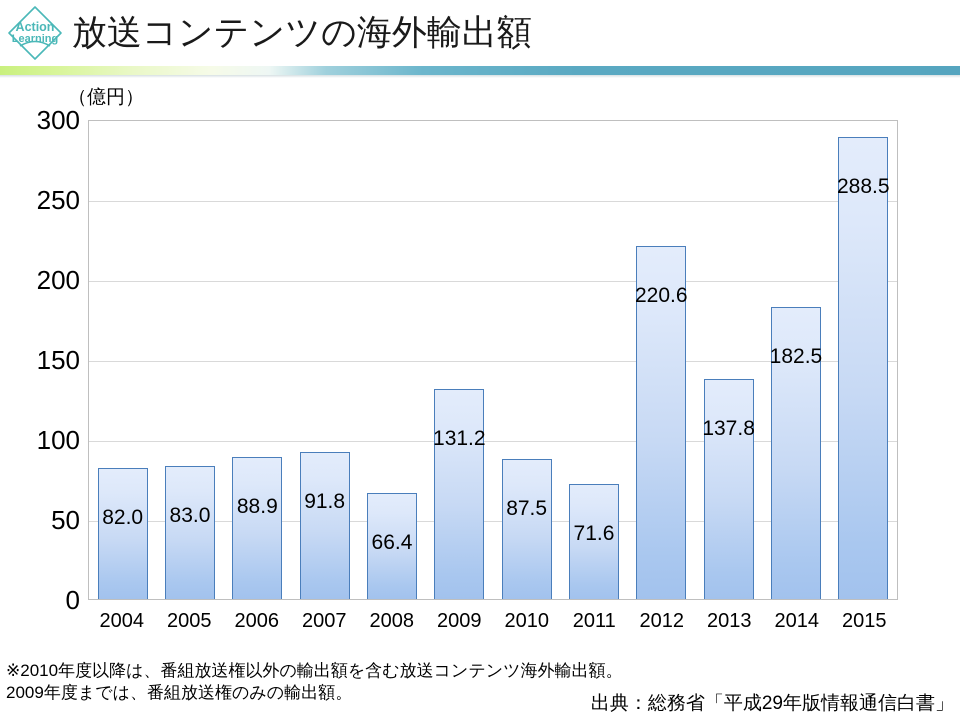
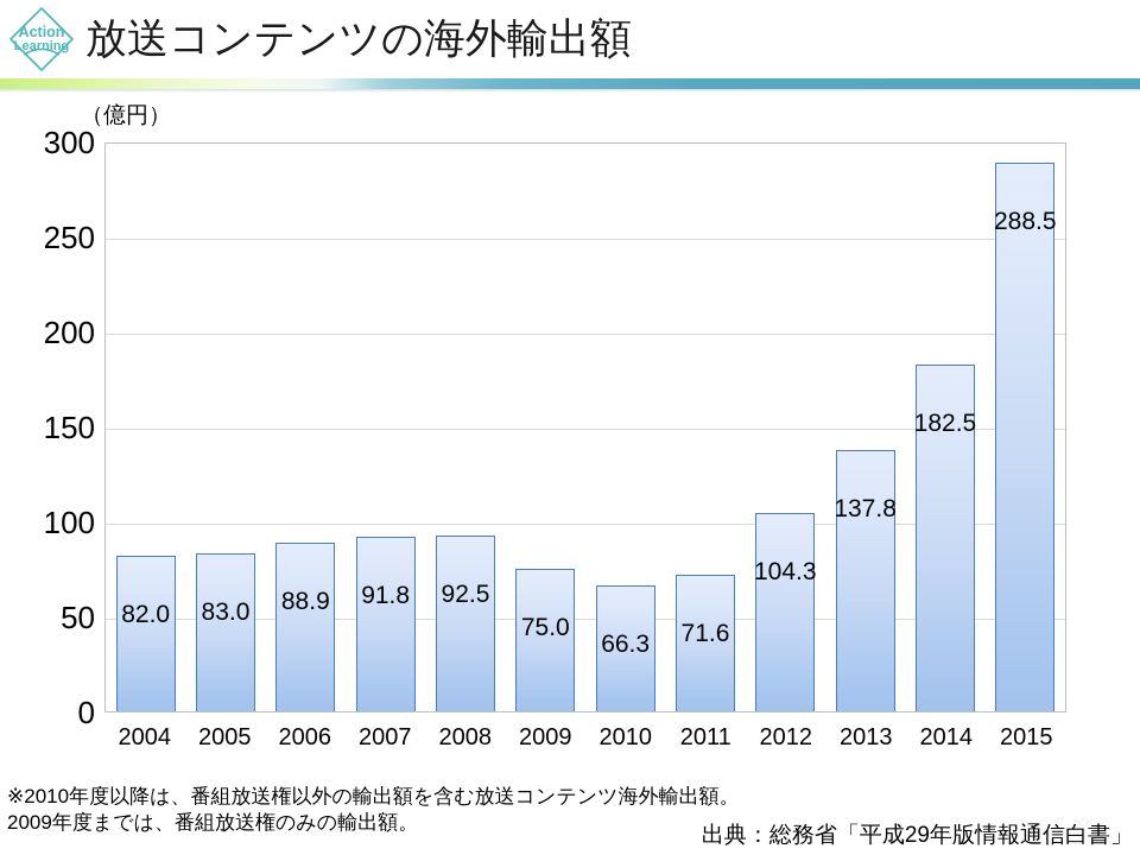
2008: 66.4 -> 92.5
2009: 131.2 -> 75.0
2010: 87.5 -> 66.3
2012: 220.6 -> 104.3
